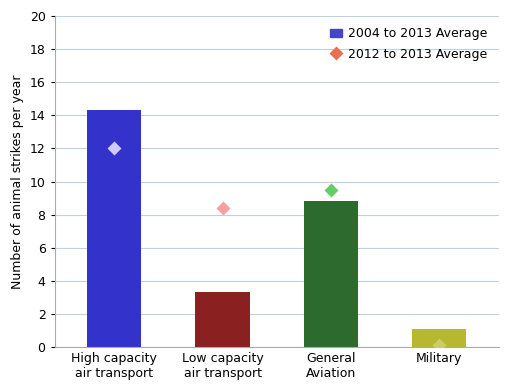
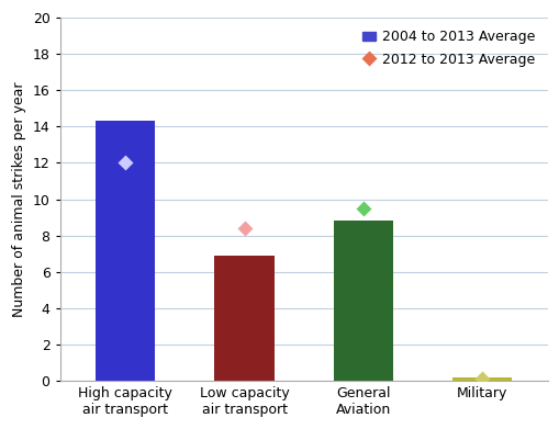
Low capacity air transport: 3.3 -> 6.9
Military: 1.1 -> 0.2
